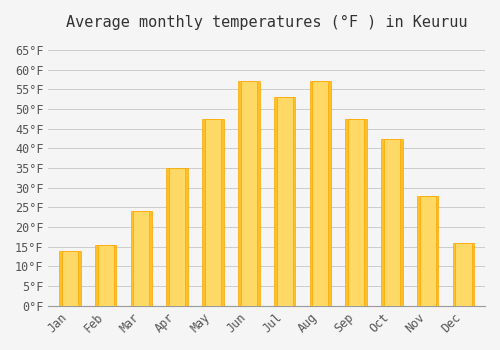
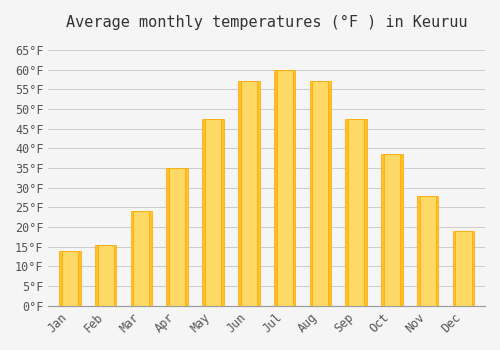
Jul: 53.0°F -> 60.0°F
Oct: 42.5°F -> 38.5°F
Dec: 16.0°F -> 19.0°F
